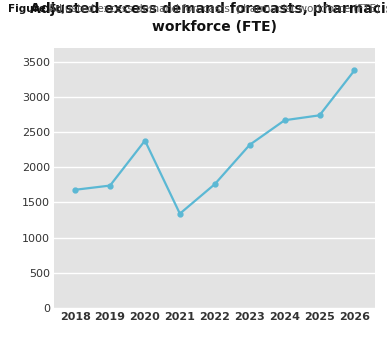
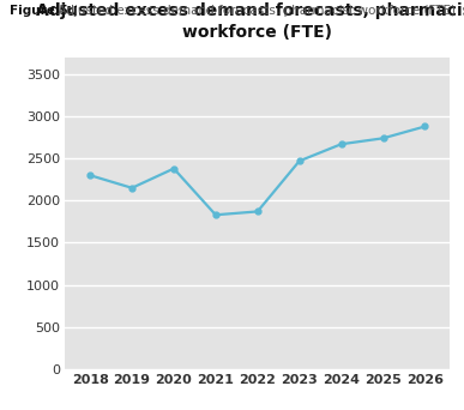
2018: 1680 -> 2300
2019: 1740 -> 2150
2021: 1340 -> 1830
2022: 1760 -> 1870
2023: 2320 -> 2470
2026: 3380 -> 2880
